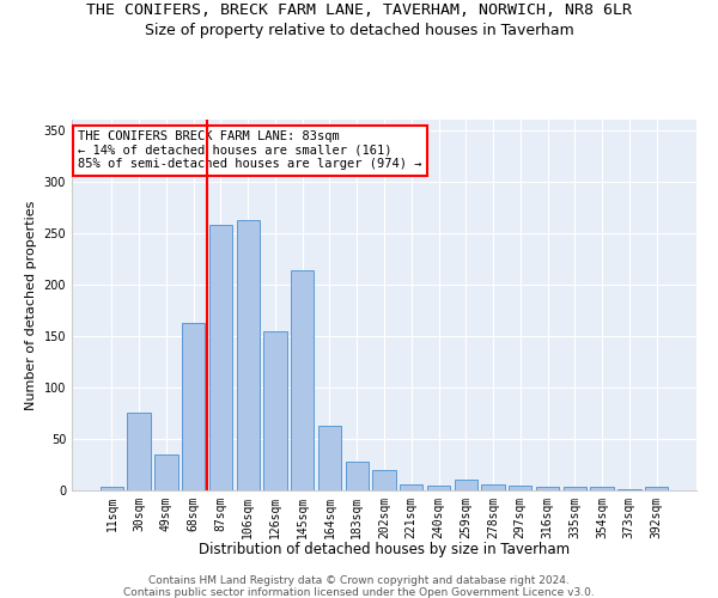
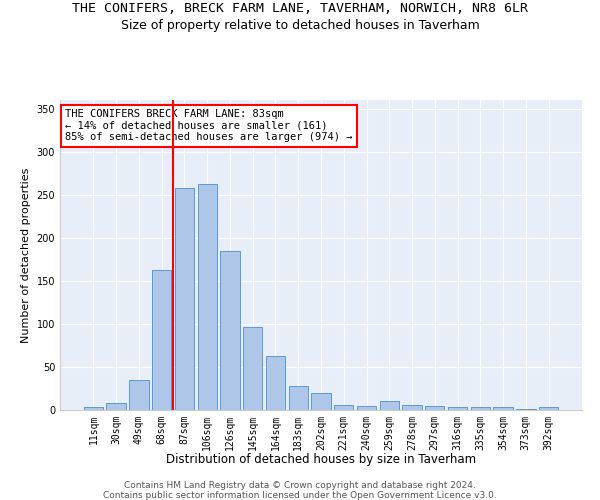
30sqm: 76 -> 8
126sqm: 154 -> 185
145sqm: 214 -> 96
